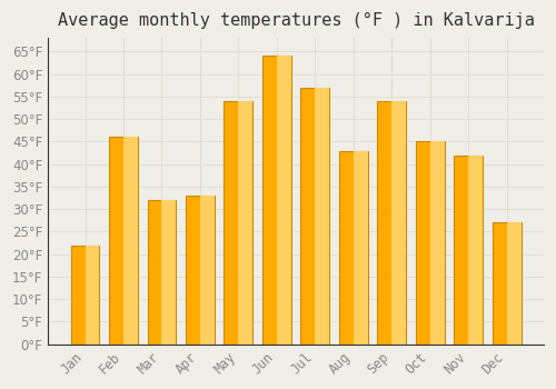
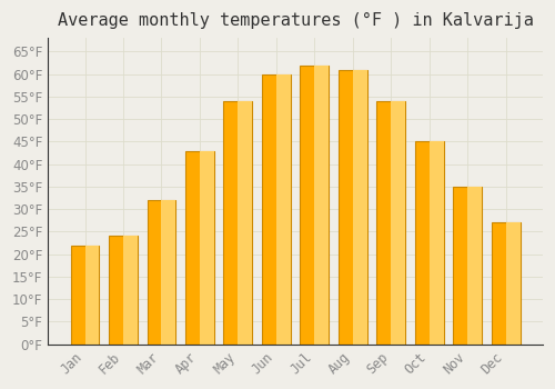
Feb: 46°F -> 24°F
Apr: 33°F -> 43°F
Jun: 64°F -> 60°F
Jul: 57°F -> 62°F
Aug: 43°F -> 61°F
Nov: 42°F -> 35°F
